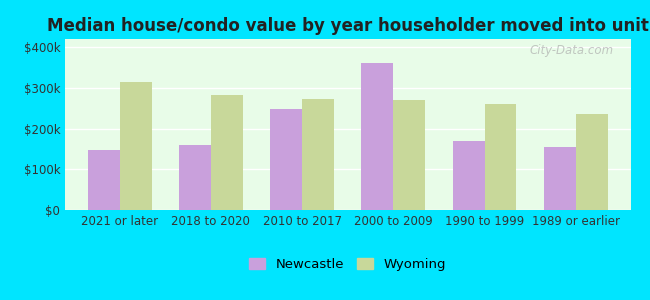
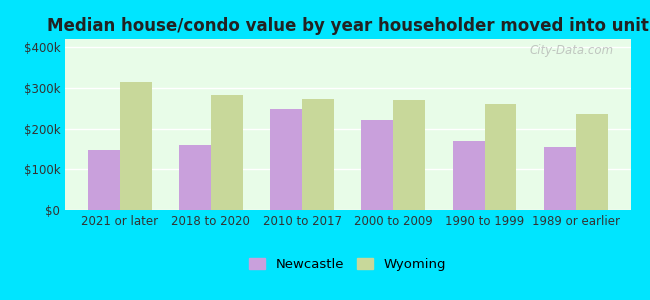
Newcastle/2000 to 2009: $360k -> $220k
